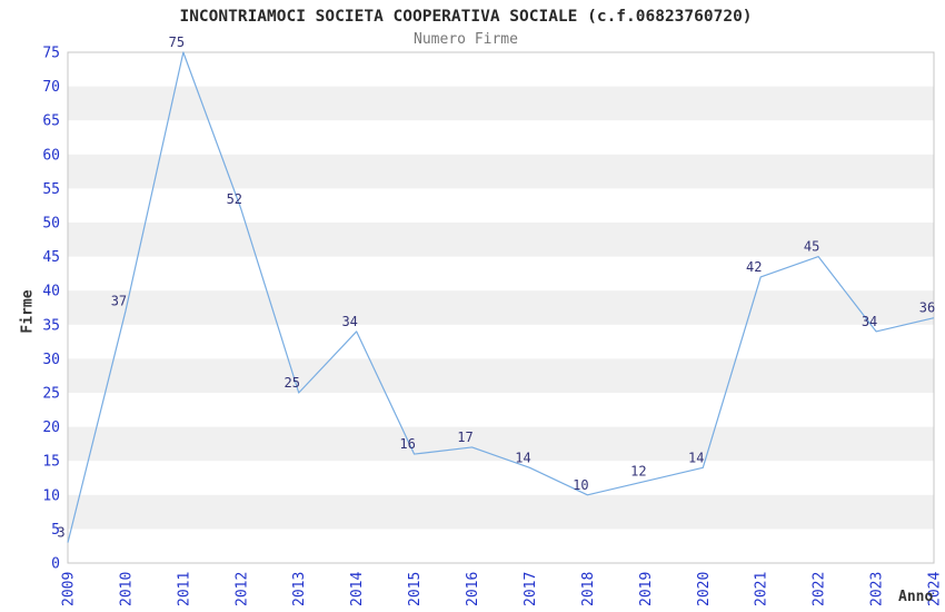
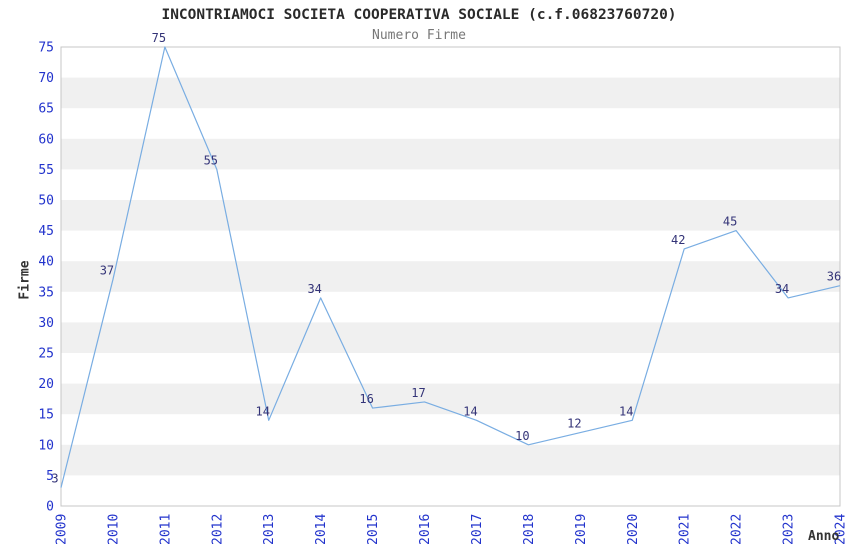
2012: 52 -> 55
2013: 25 -> 14
